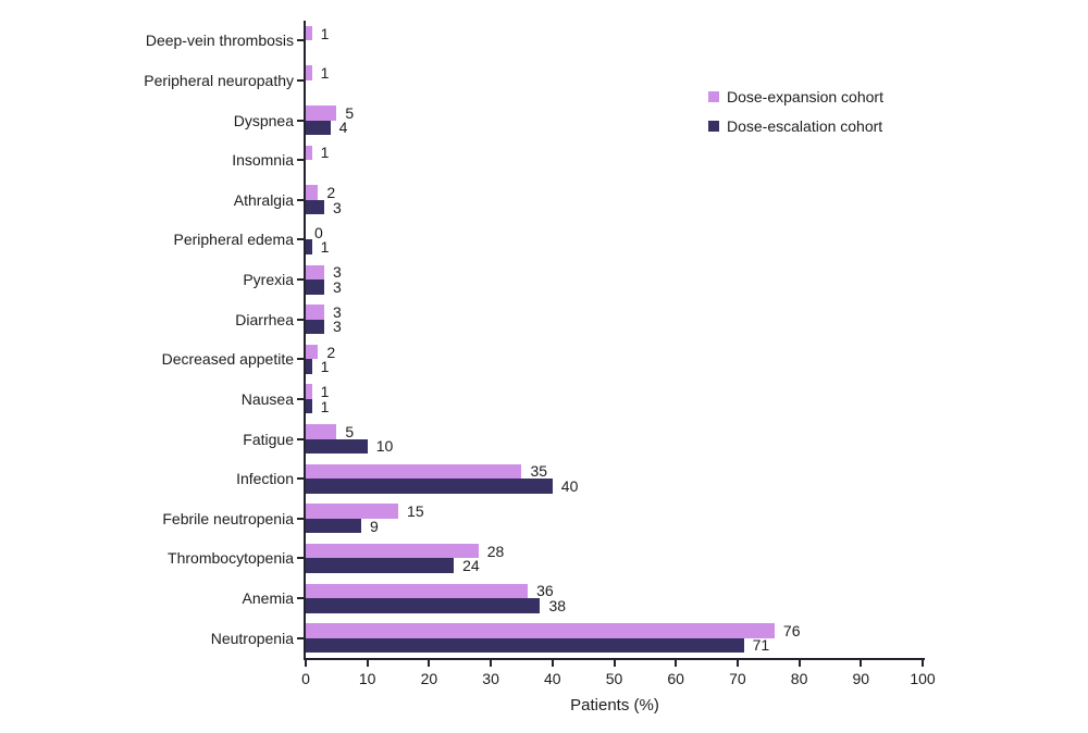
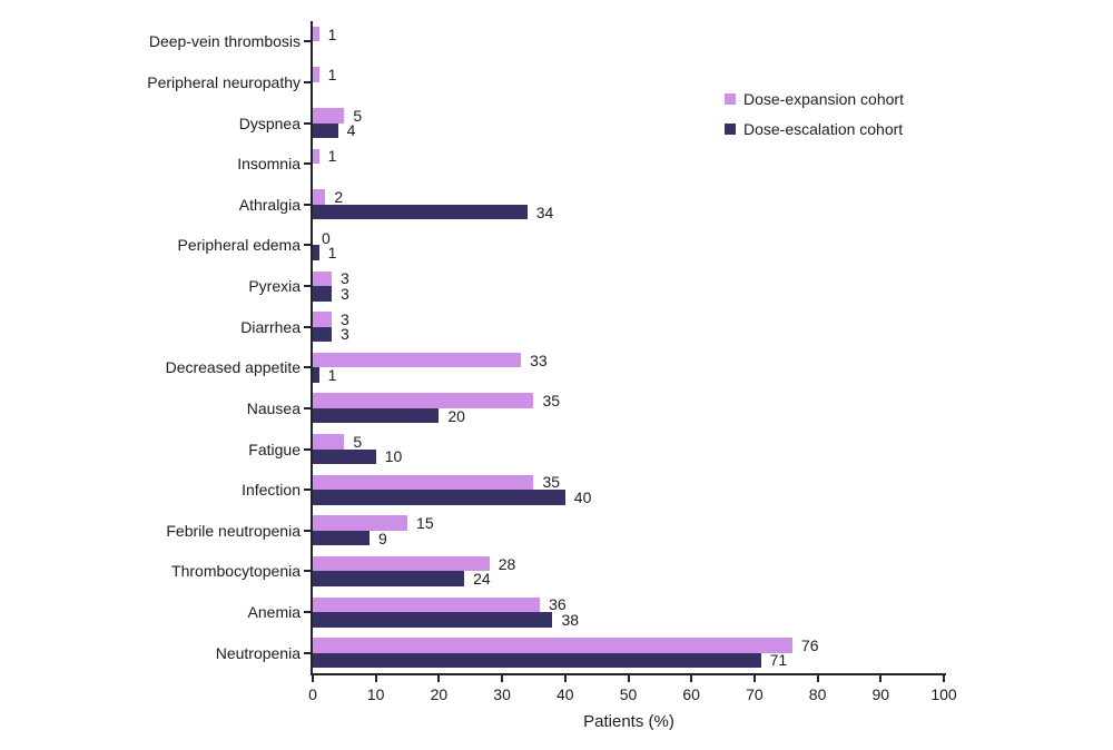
Dose-escalation cohort/Athralgia: 3 -> 34
Dose-expansion cohort/Decreased appetite: 2 -> 33
Dose-expansion cohort/Nausea: 1 -> 35
Dose-escalation cohort/Nausea: 1 -> 20
